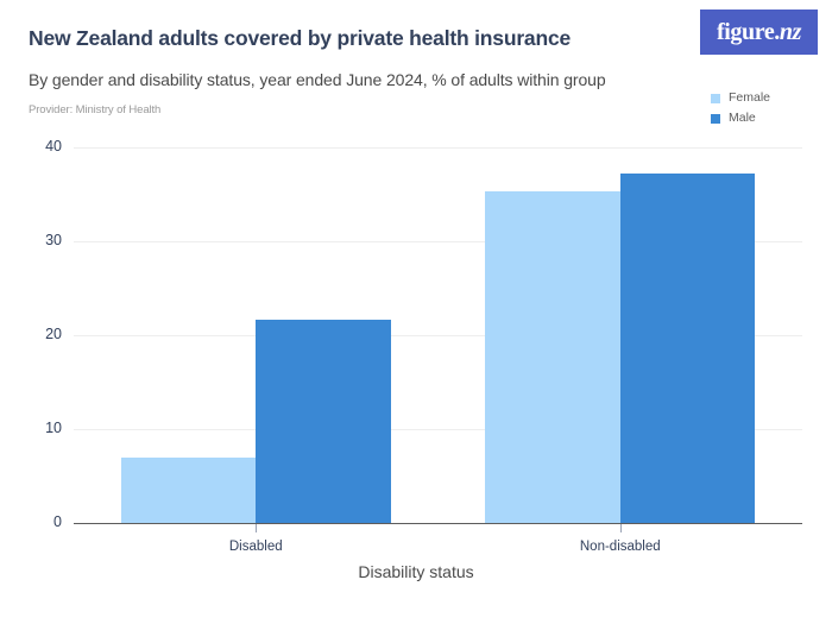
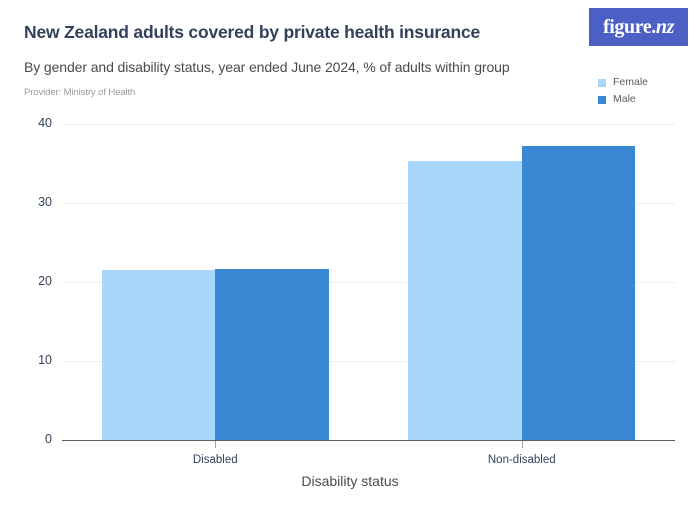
Female/Disabled: 7 -> 22
